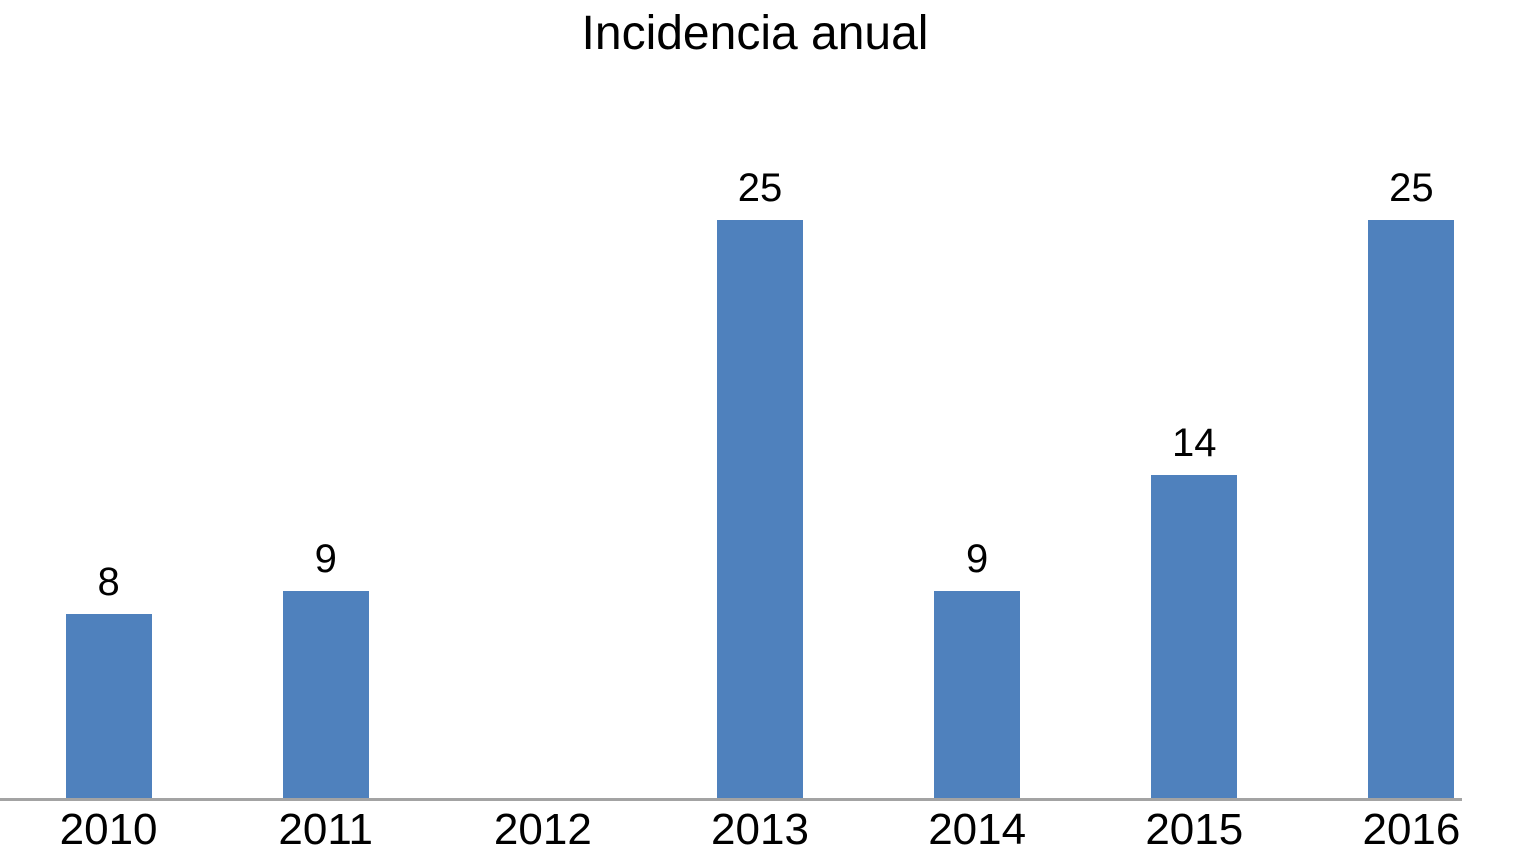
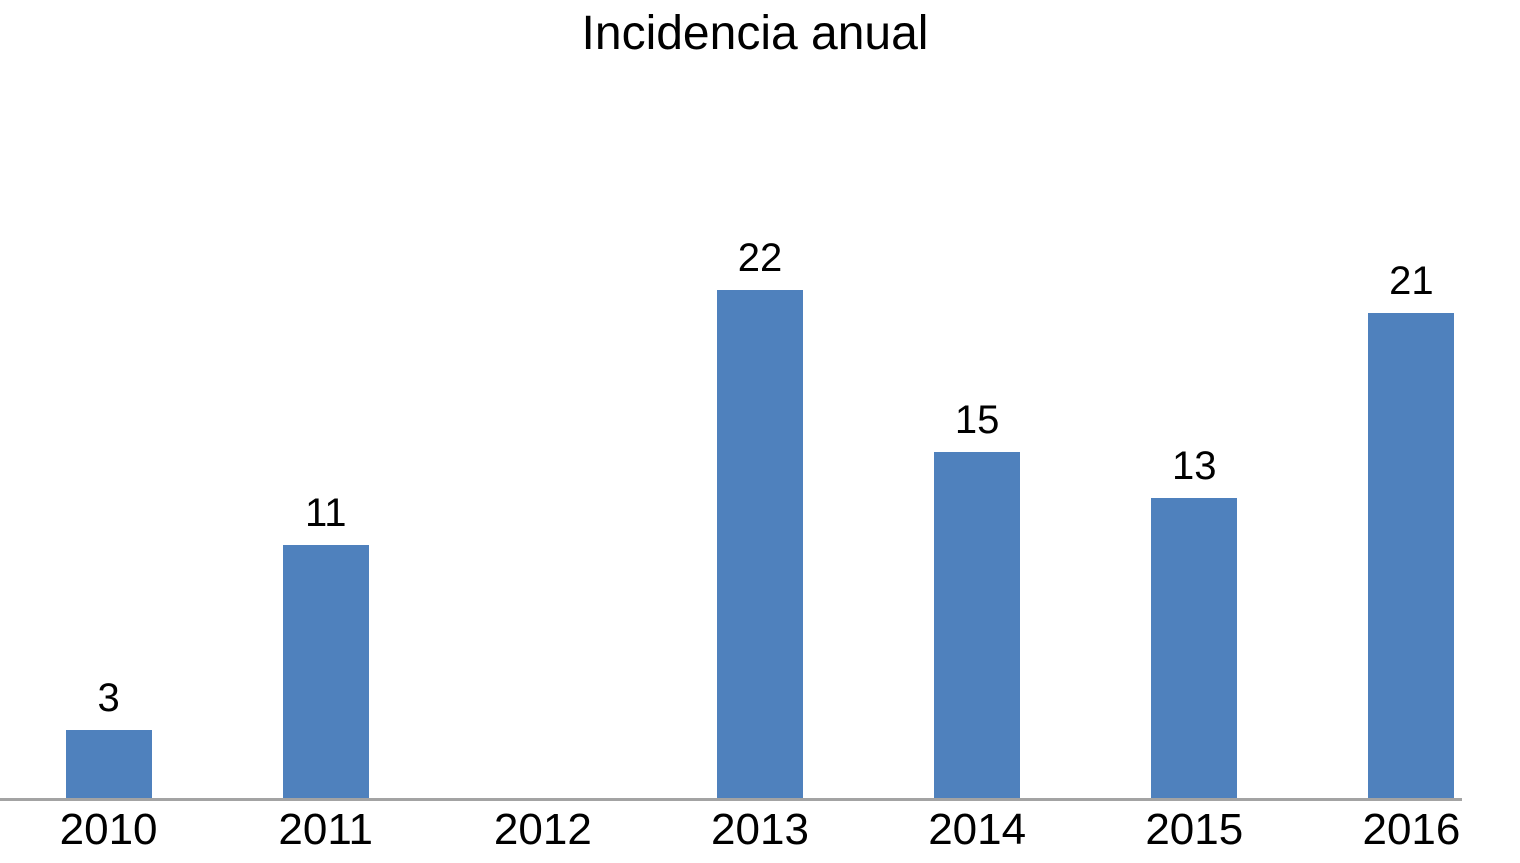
2010: 8 -> 3
2011: 9 -> 11
2013: 25 -> 22
2014: 9 -> 15
2015: 14 -> 13
2016: 25 -> 21
